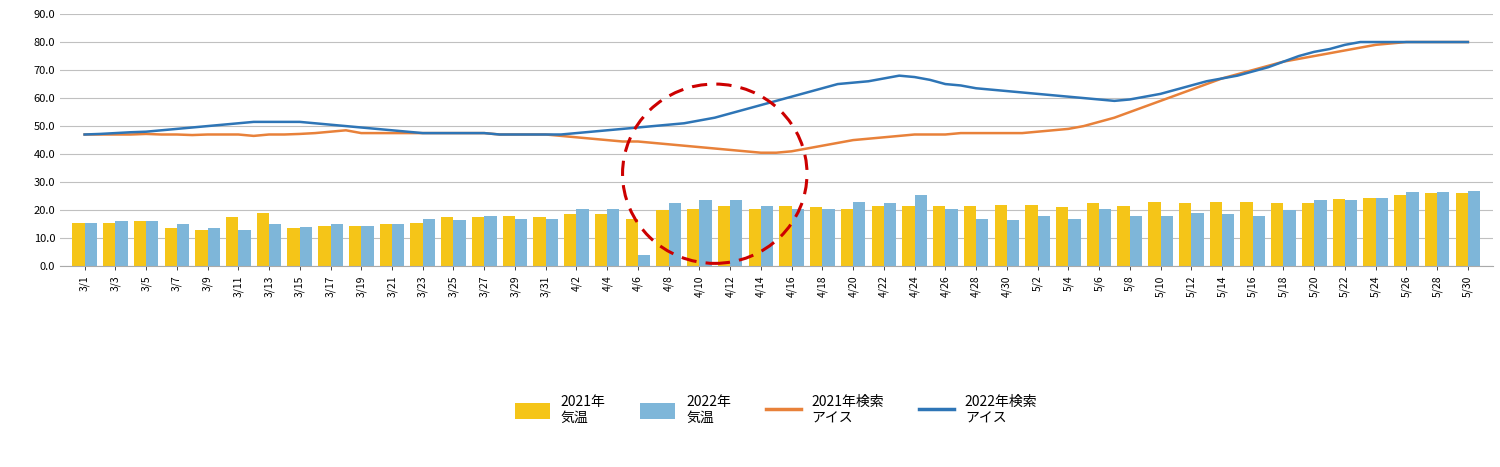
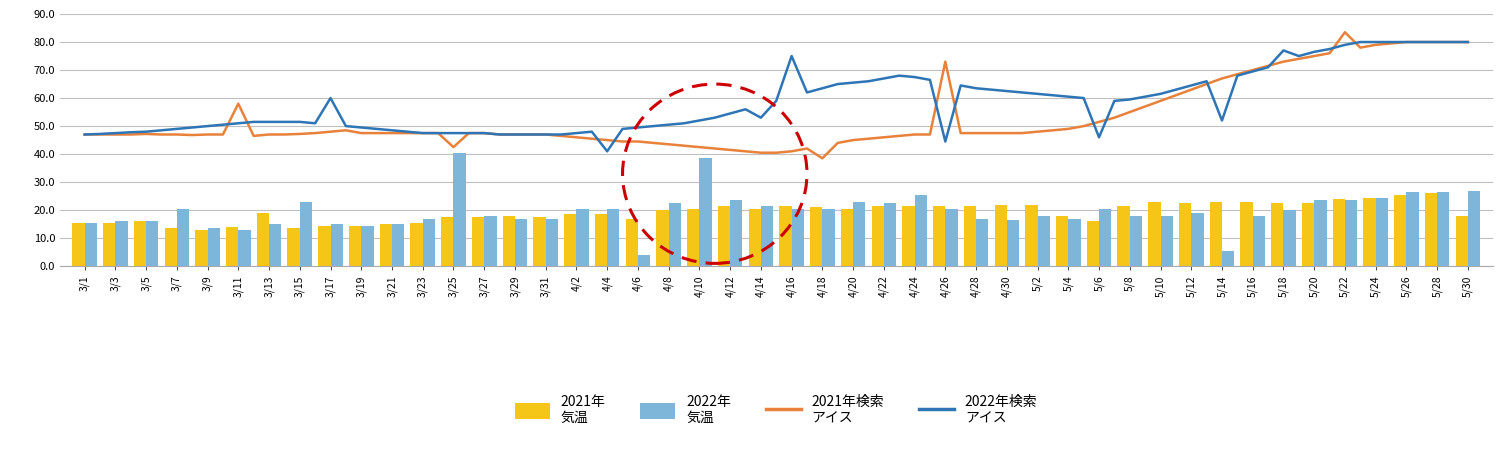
2022年 気温/3/7: 15.0 -> 20.5
2021年 気温/3/11: 17.5 -> 14.0
2021年検索 アイス/3/11: 47.0 -> 58.0
2022年 気温/3/15: 14.0 -> 23.0
2022年検索 アイス/3/17: 50.5 -> 60.0
2021年検索 アイス/3/25: 47.5 -> 42.5
2022年 気温/3/25: 16.5 -> 40.5
2022年検索 アイス/4/4: 48.5 -> 41.0
2022年 気温/4/10: 23.5 -> 38.5
2022年検索 アイス/4/14: 57.5 -> 53.0
2022年検索 アイス/4/16: 60.5 -> 75.0
2021年検索 アイス/4/18: 43.0 -> 38.5
2021年検索 アイス/4/26: 47.0 -> 73.0
2022年検索 アイス/4/26: 65.0 -> 44.5
2021年 気温/5/4: 21.0 -> 18.0
2021年 気温/5/6: 22.5 -> 16.0
2022年検索 アイス/5/6: 59.5 -> 46.0
2022年検索 アイス/5/14: 67.0 -> 52.0
2022年 気温/5/14: 18.5 -> 5.5
2022年検索 アイス/5/18: 73.0 -> 77.0
2021年検索 アイス/5/22: 77.0 -> 83.5
2021年 気温/5/30: 26.0 -> 18.0
